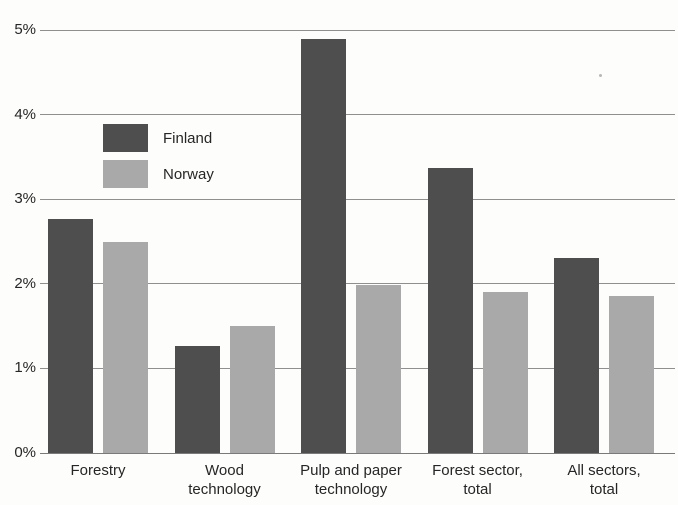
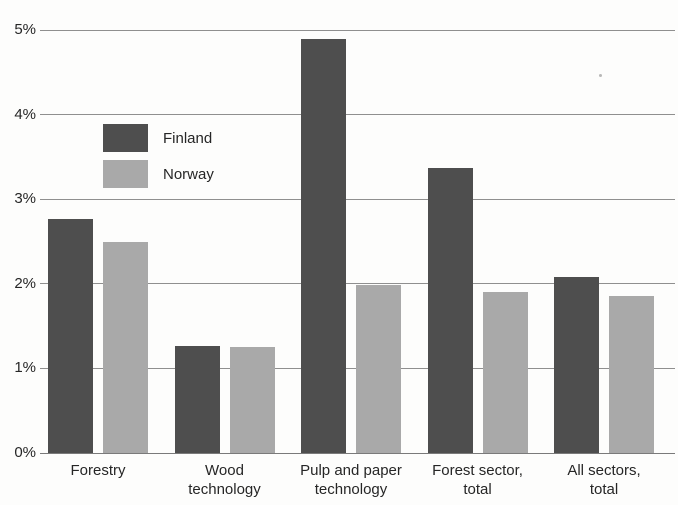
Norway/Wood technology: 1.5% -> 1.2%
Finland/All sectors, total: 2.3% -> 2.1%
